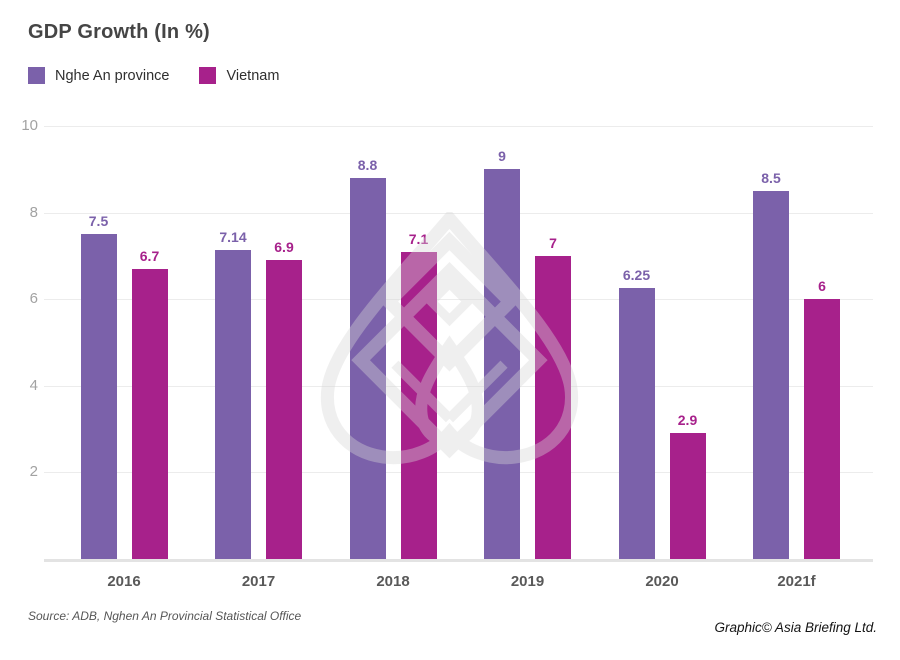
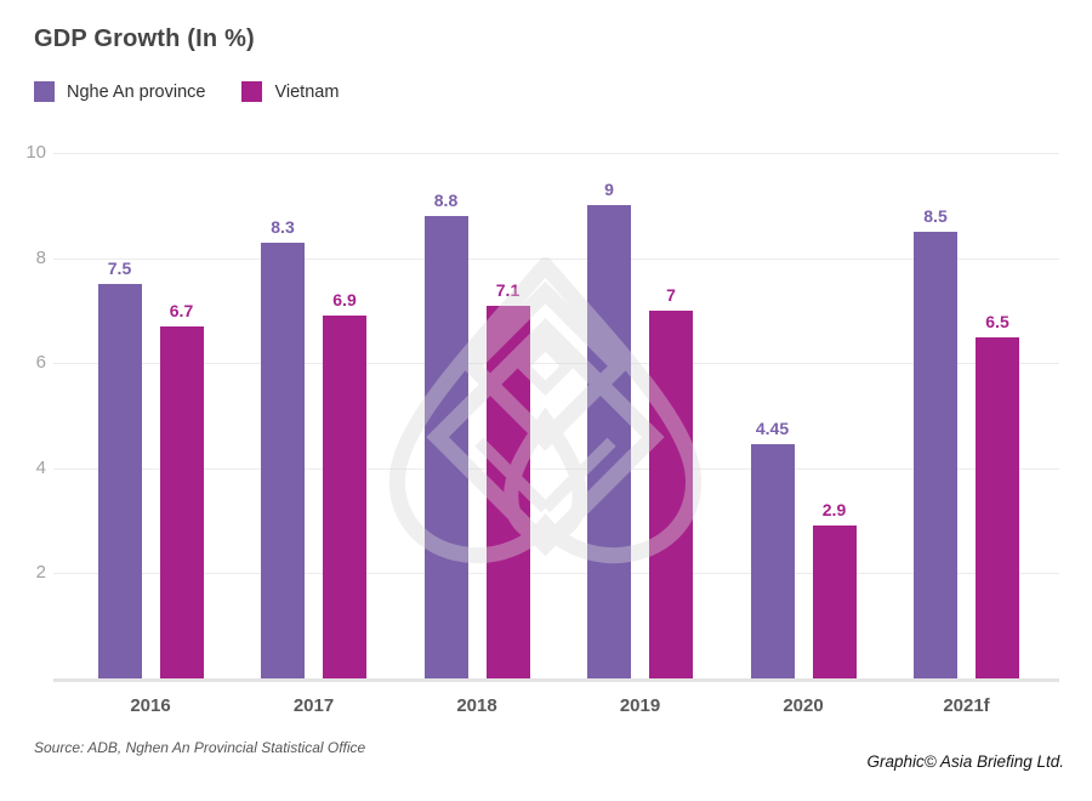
Nghe An province/2017: 7.14 -> 8.3
Nghe An province/2020: 6.25 -> 4.45
Vietnam/2021f: 6 -> 6.5
